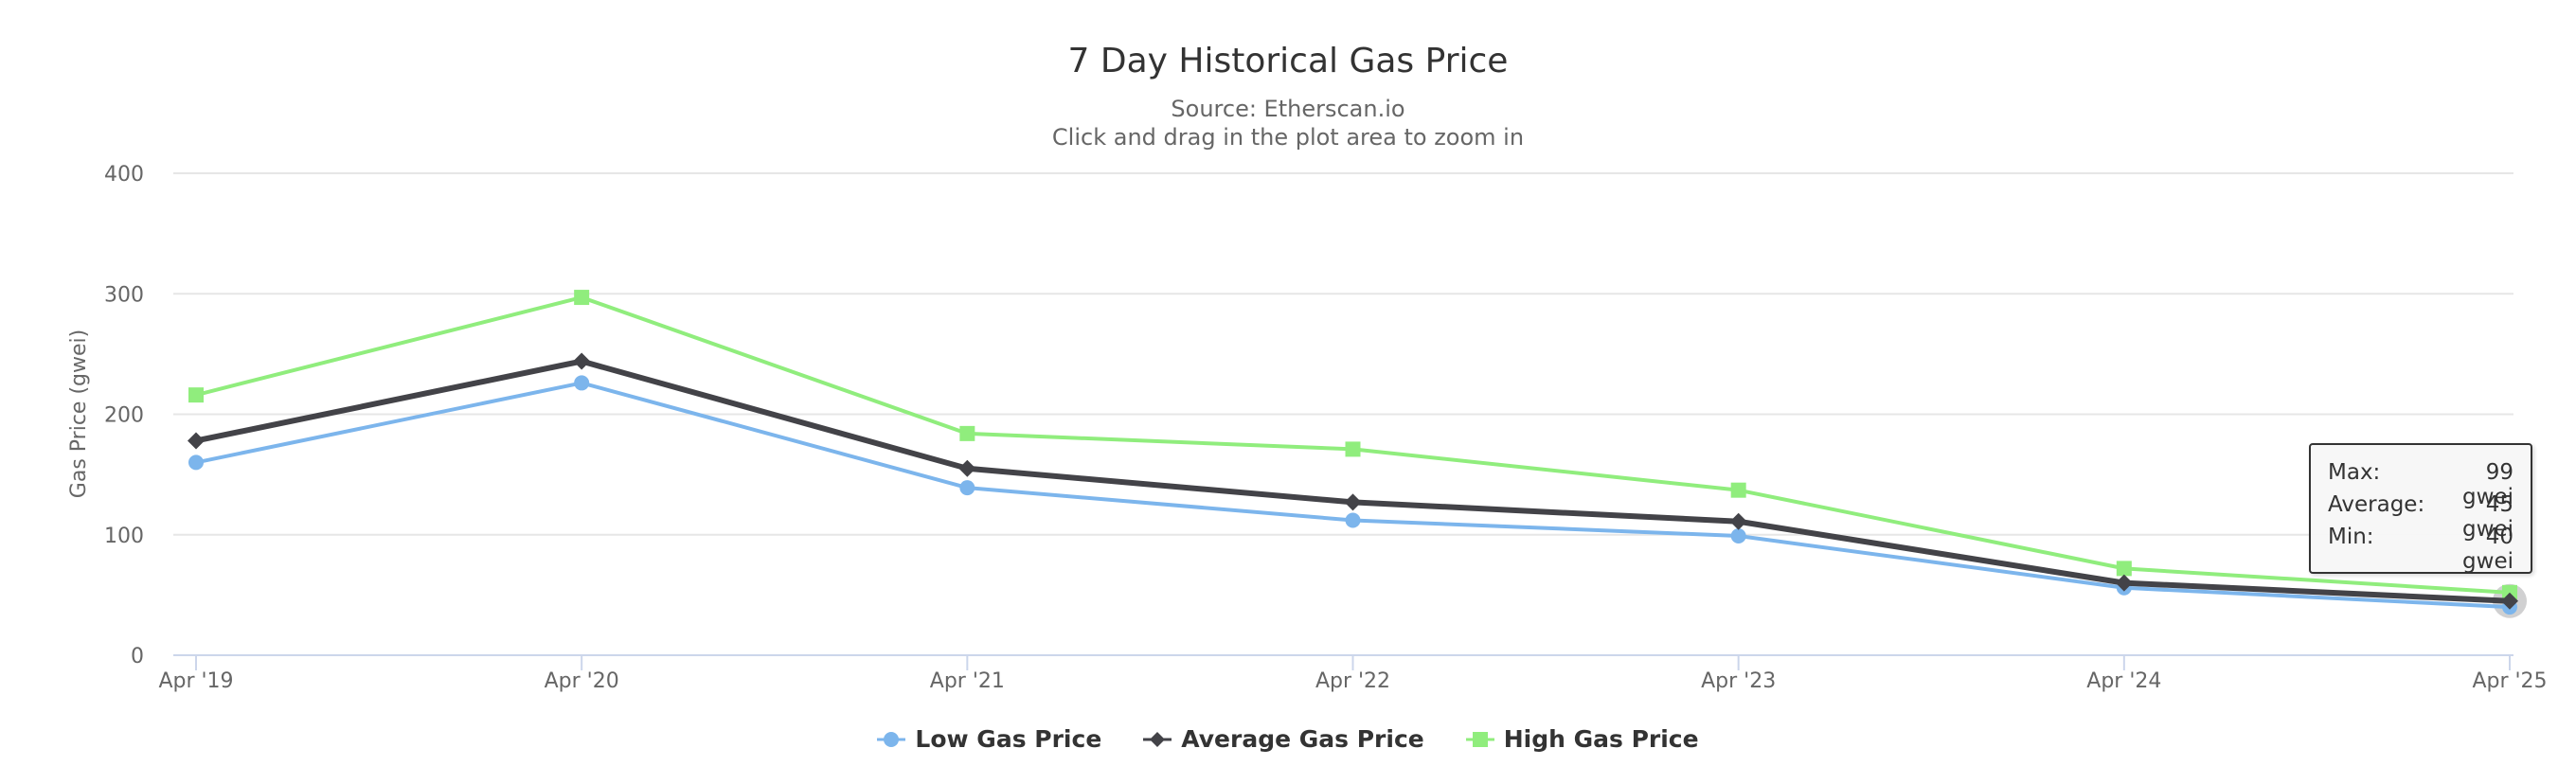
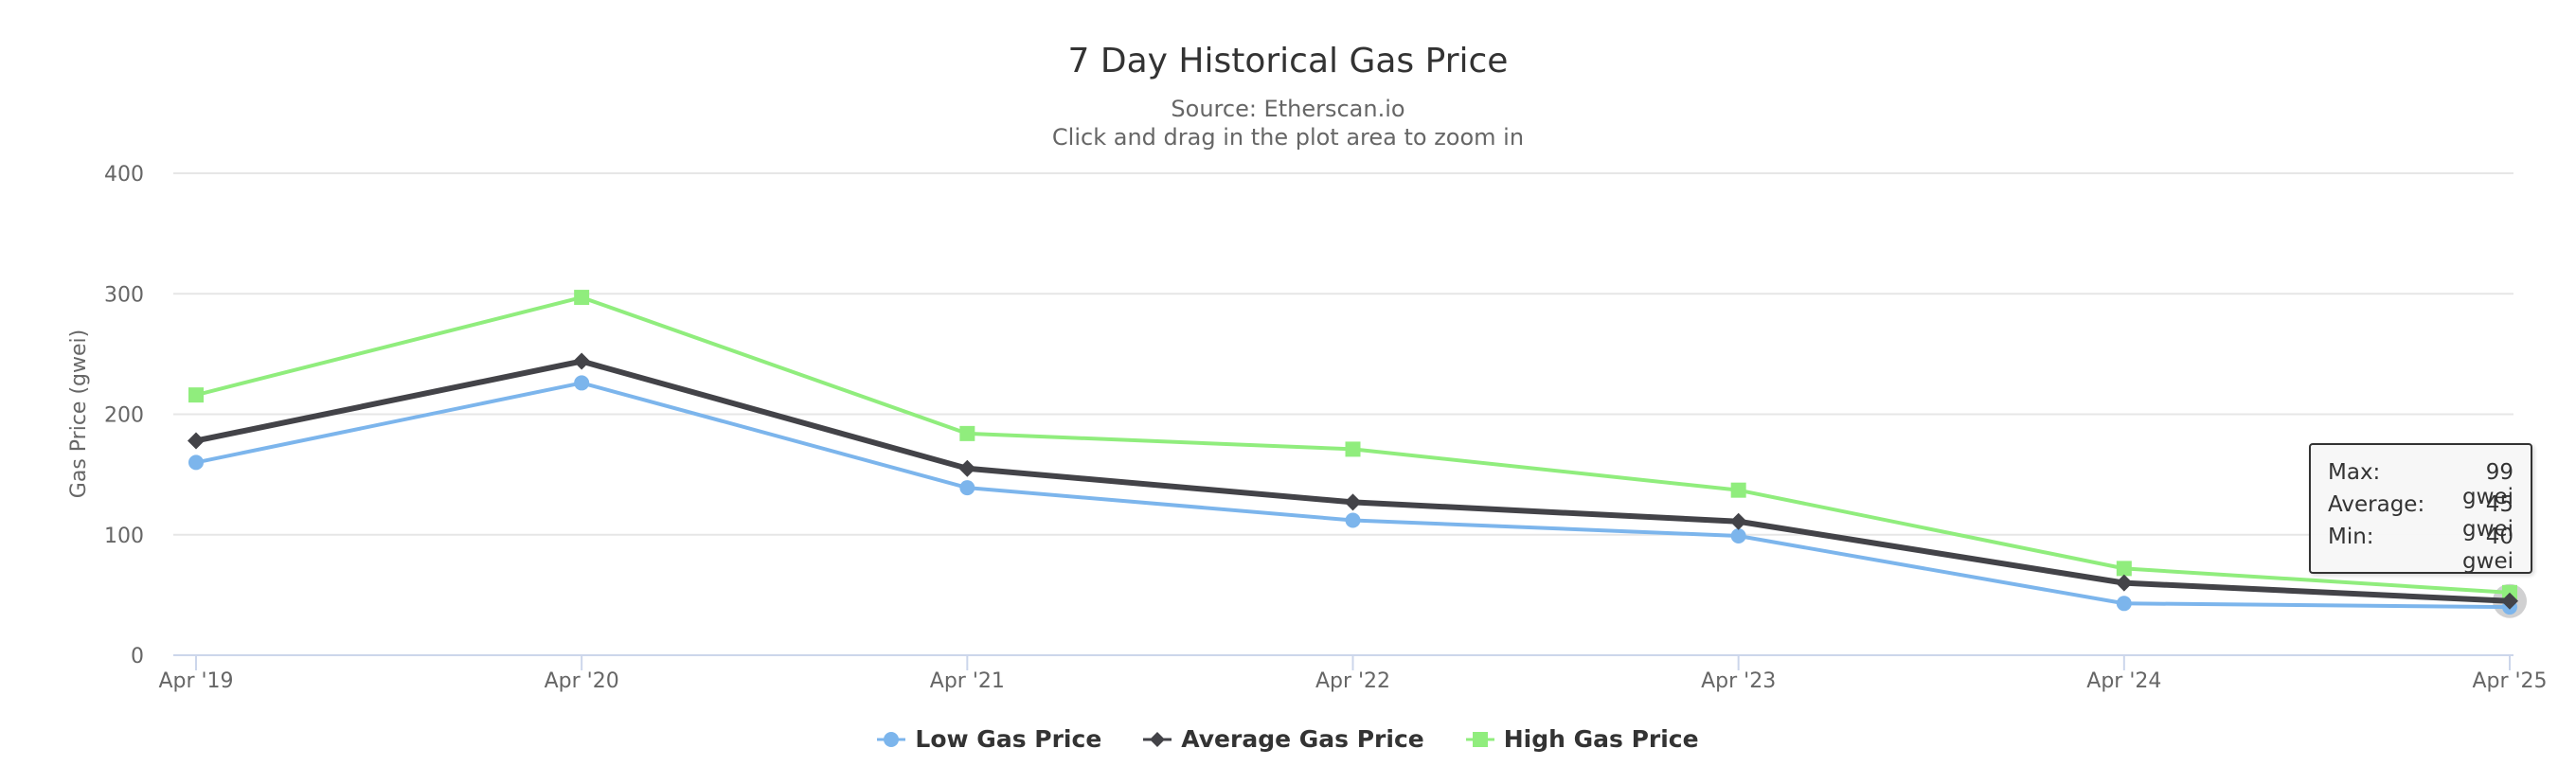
Low Gas Price/Apr '24: 56 -> 43
